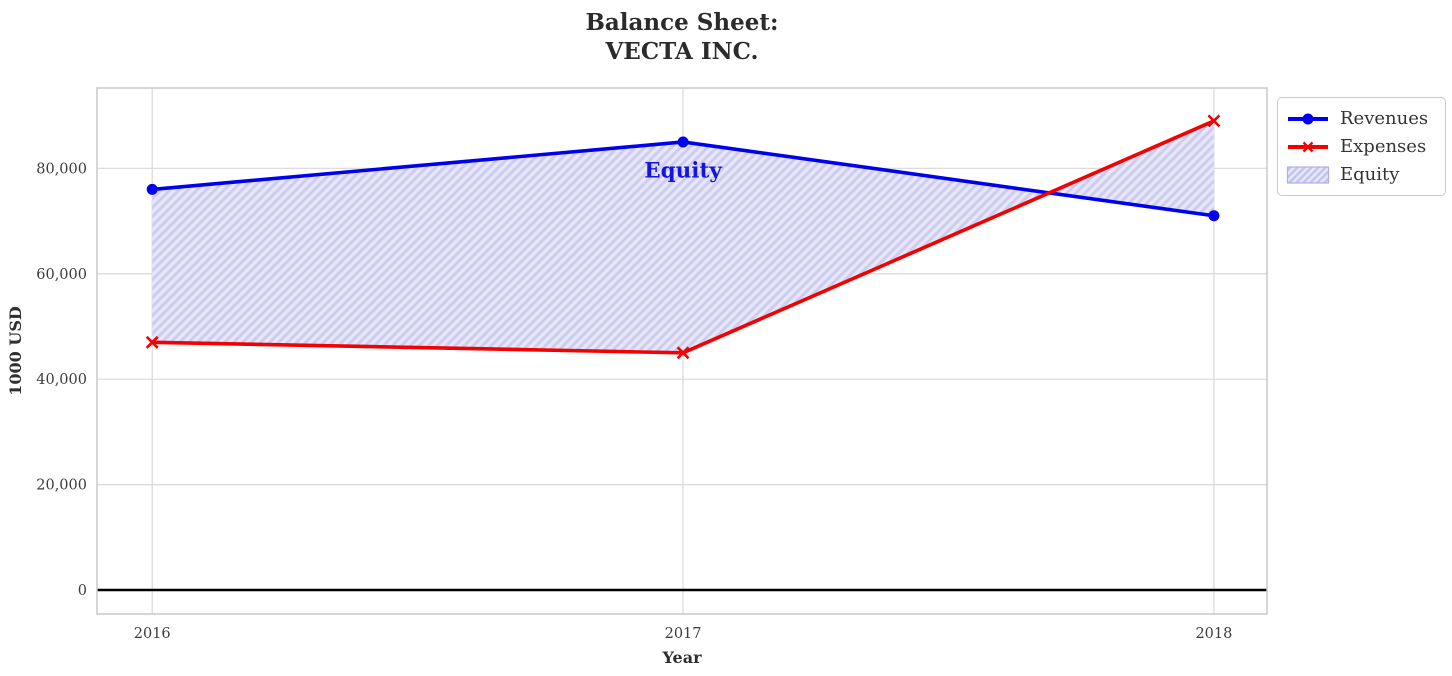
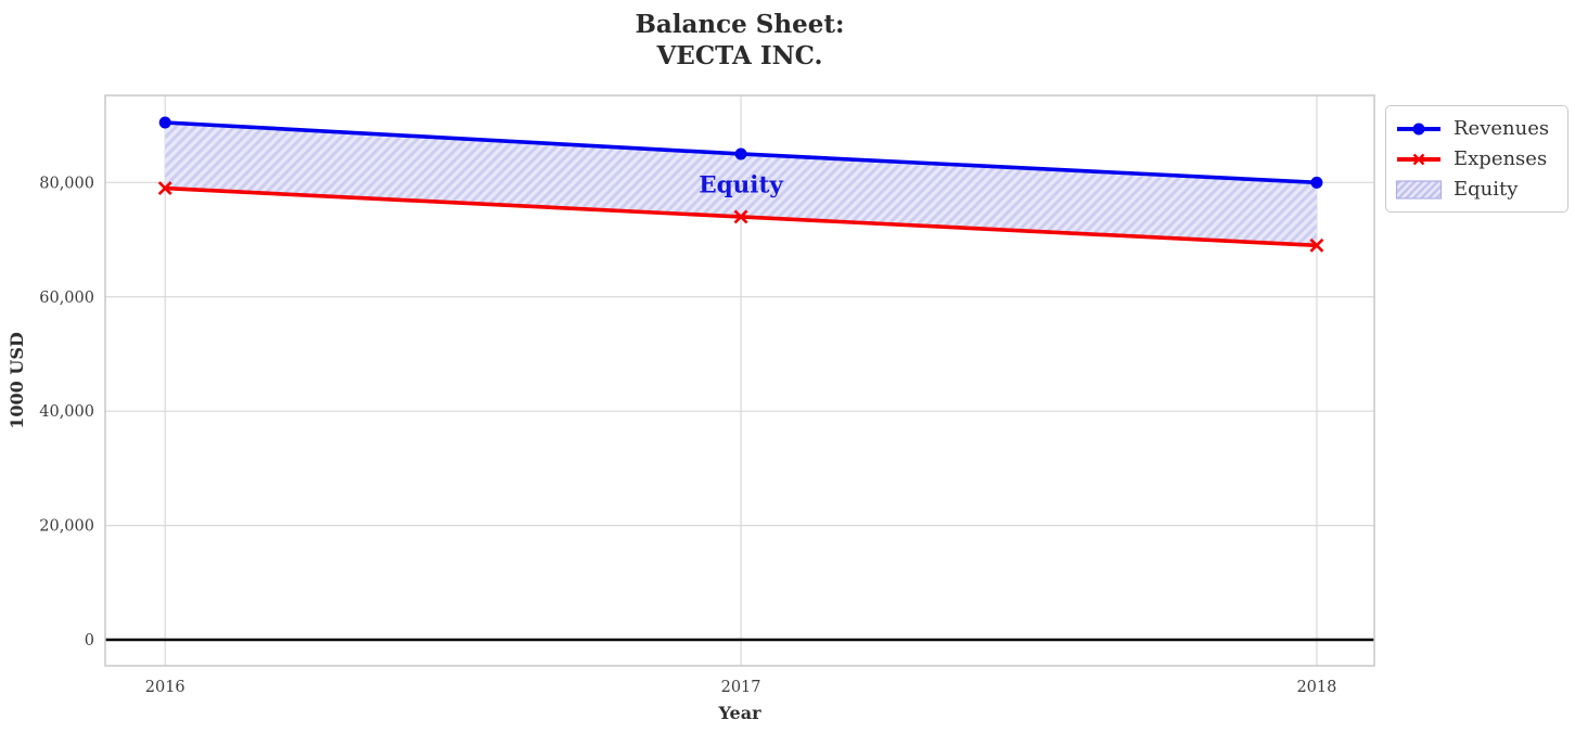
Revenues/2016: 76000 -> 90000
Expenses/2016: 47000 -> 79000
Expenses/2017: 45000 -> 74000
Revenues/2018: 71000 -> 80000
Expenses/2018: 89000 -> 69000
